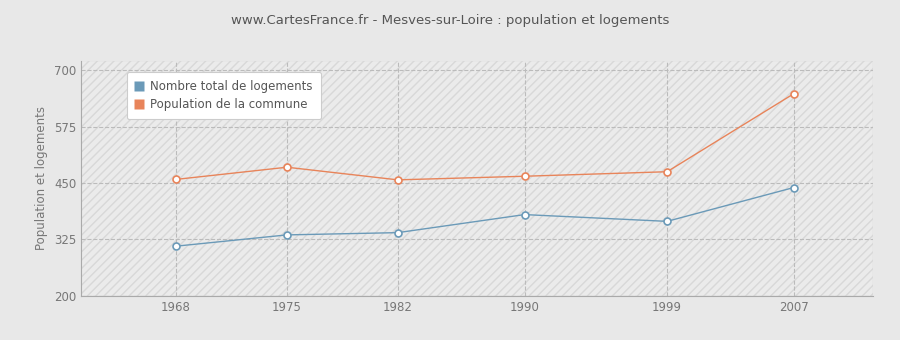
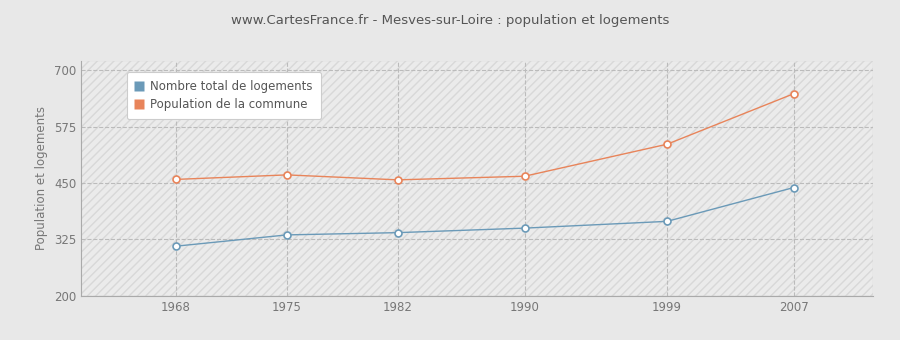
Population de la commune/1975: 485 -> 468
Nombre total de logements/1990: 380 -> 350
Population de la commune/1999: 475 -> 536
